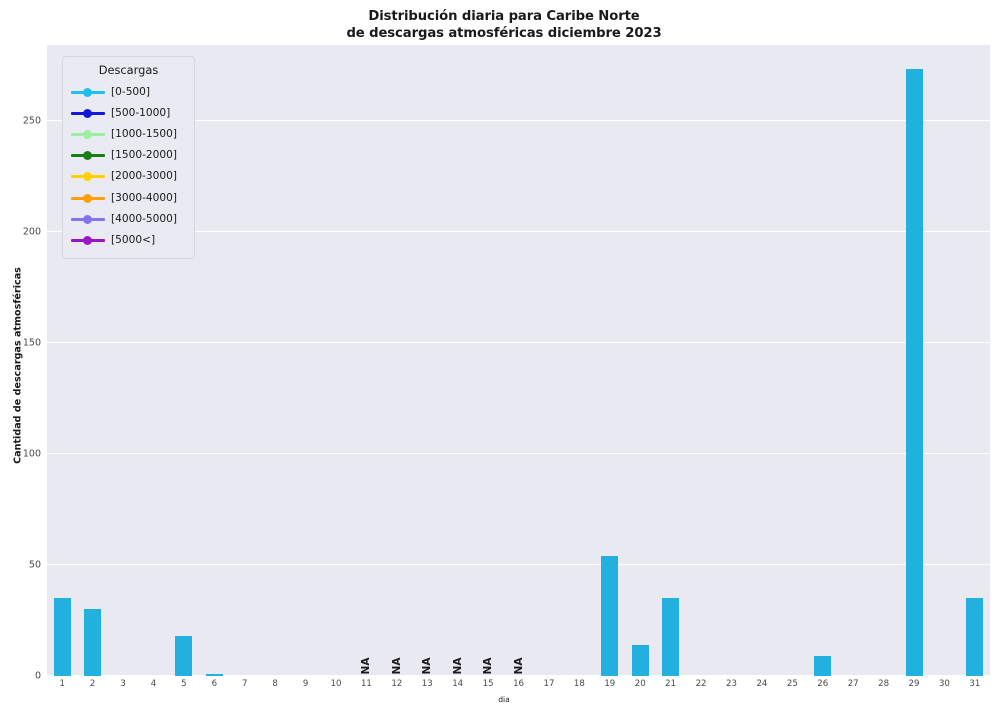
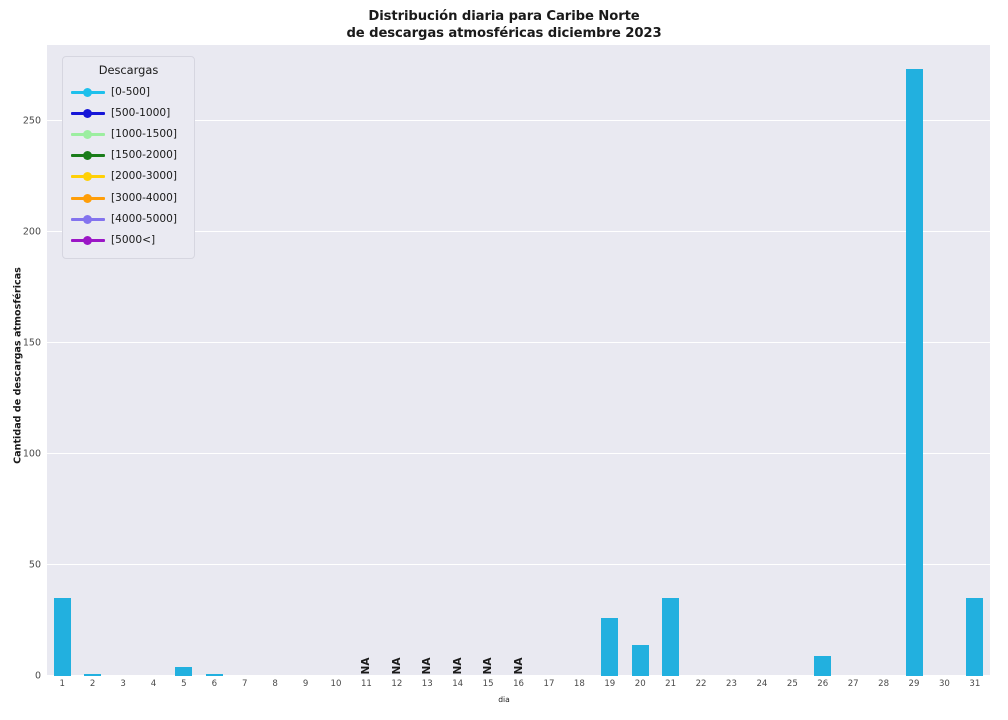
2: 30 -> 1
5: 18 -> 4
19: 54 -> 26
